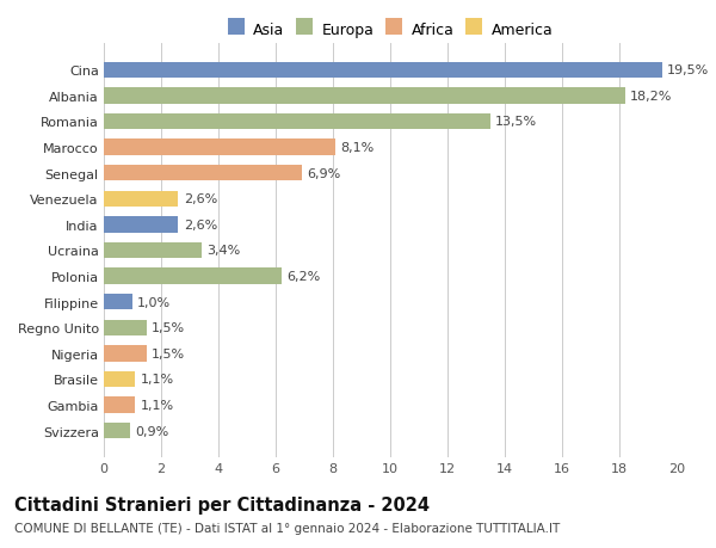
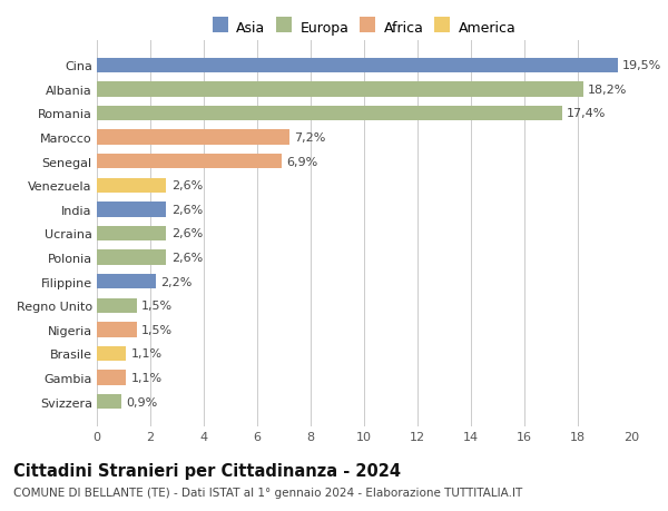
Romania: 13,5% -> 17,4%
Marocco: 8,1% -> 7,2%
Ucraina: 3,4% -> 2,6%
Polonia: 6,2% -> 2,6%
Filippine: 1,0% -> 2,2%
